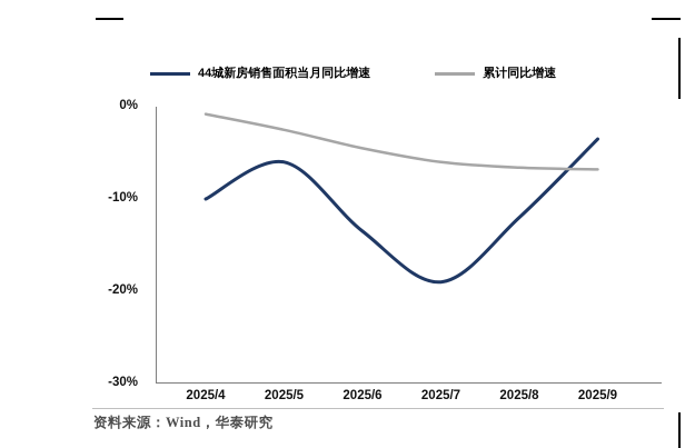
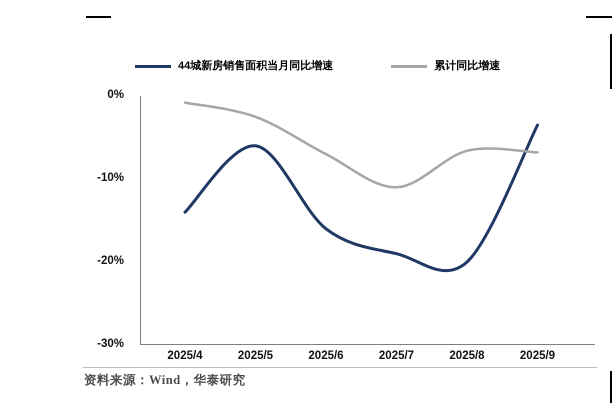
44城新房销售面积当月同比增速/2025/4: -10% -> -14%
44城新房销售面积当月同比增速/2025/6: -14% -> -16%
累计同比增速/2025/6: -4% -> -7%
累计同比增速/2025/7: -6% -> -11%
44城新房销售面积当月同比增速/2025/8: -12% -> -20%
